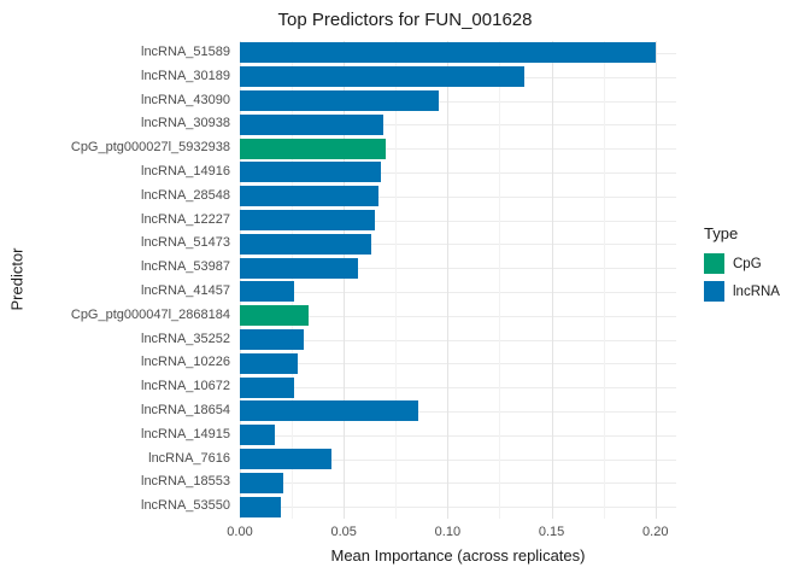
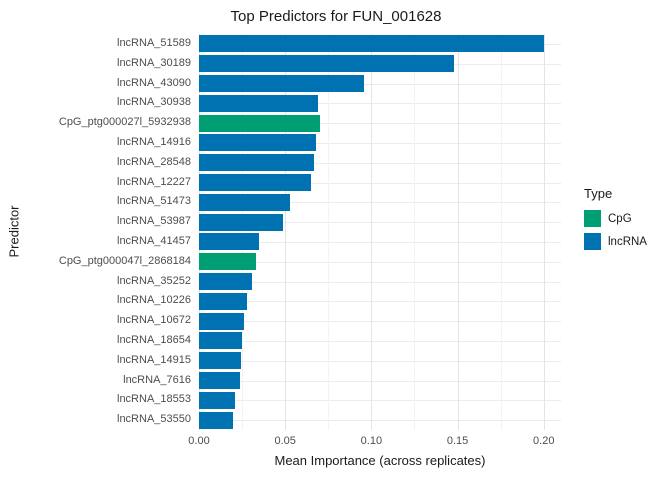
lncRNA_30189: 0.137 -> 0.148
lncRNA_51473: 0.063 -> 0.053
lncRNA_53987: 0.057 -> 0.049
lncRNA_41457: 0.026 -> 0.035
lncRNA_18654: 0.086 -> 0.025
lncRNA_14915: 0.017 -> 0.025
lncRNA_7616: 0.044 -> 0.024
